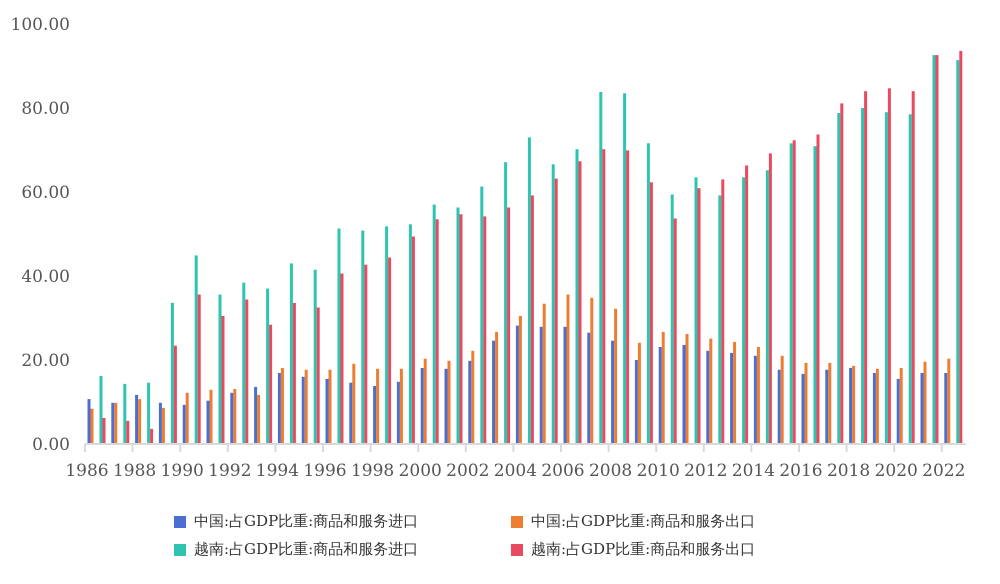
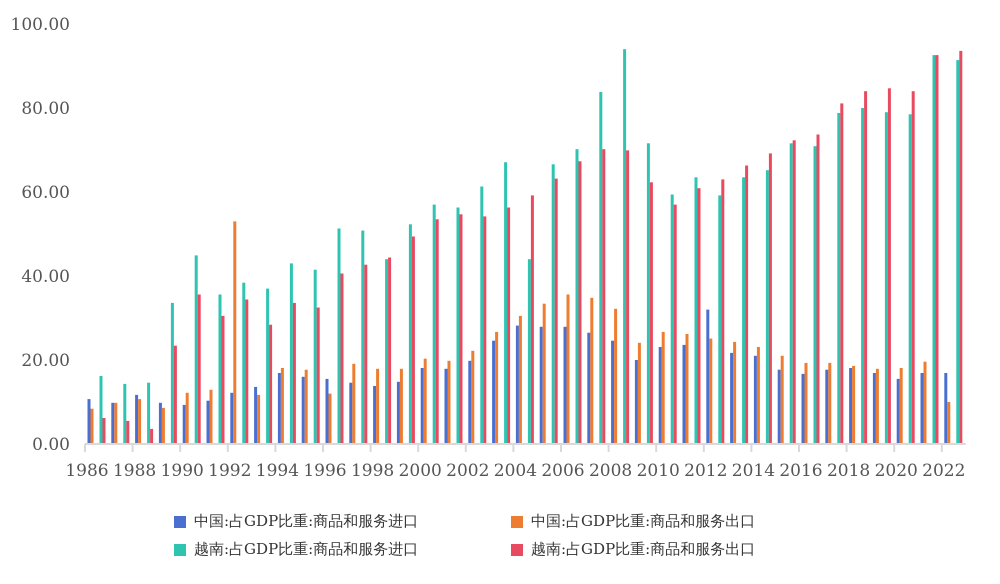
中国:占GDP比重:商品和服务出口/1992: 13 -> 53
中国:占GDP比重:商品和服务出口/1996: 18 -> 12
越南:占GDP比重:商品和服务进口/1998: 52 -> 44
越南:占GDP比重:商品和服务进口/2004: 73 -> 44
越南:占GDP比重:商品和服务进口/2008: 84 -> 94
越南:占GDP比重:商品和服务出口/2010: 54 -> 57
中国:占GDP比重:商品和服务进口/2012: 22 -> 32
中国:占GDP比重:商品和服务出口/2022: 20 -> 10
